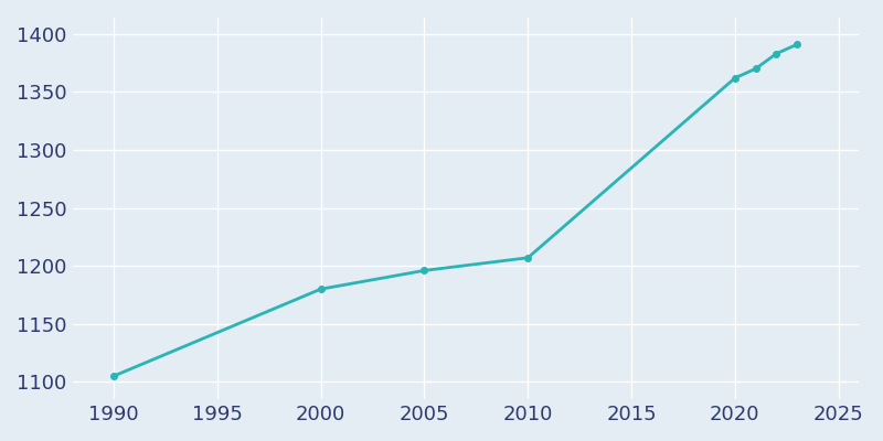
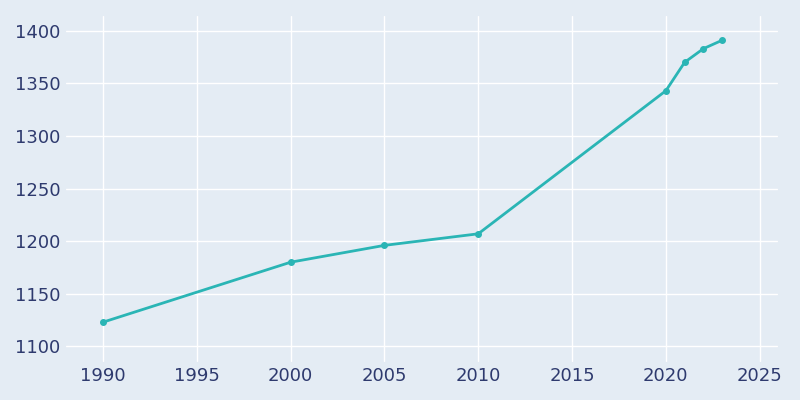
1990: 1105 -> 1123
2020: 1362 -> 1343
